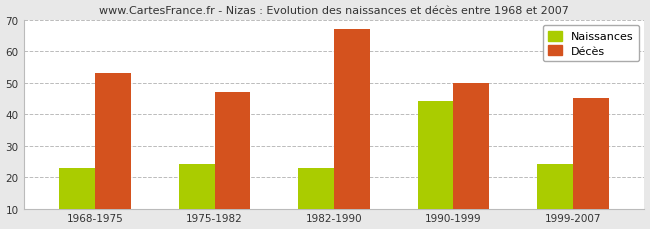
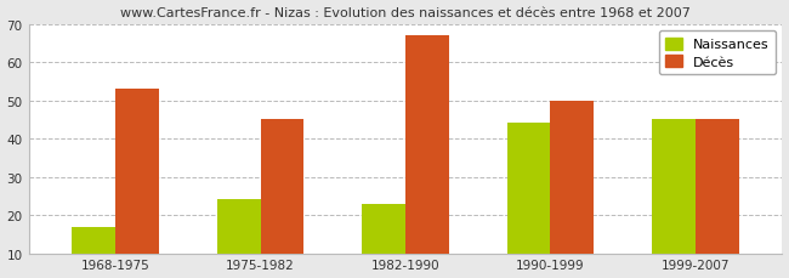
Naissances/1968-1975: 23 -> 17
Décès/1975-1982: 47 -> 45
Naissances/1999-2007: 24 -> 45
